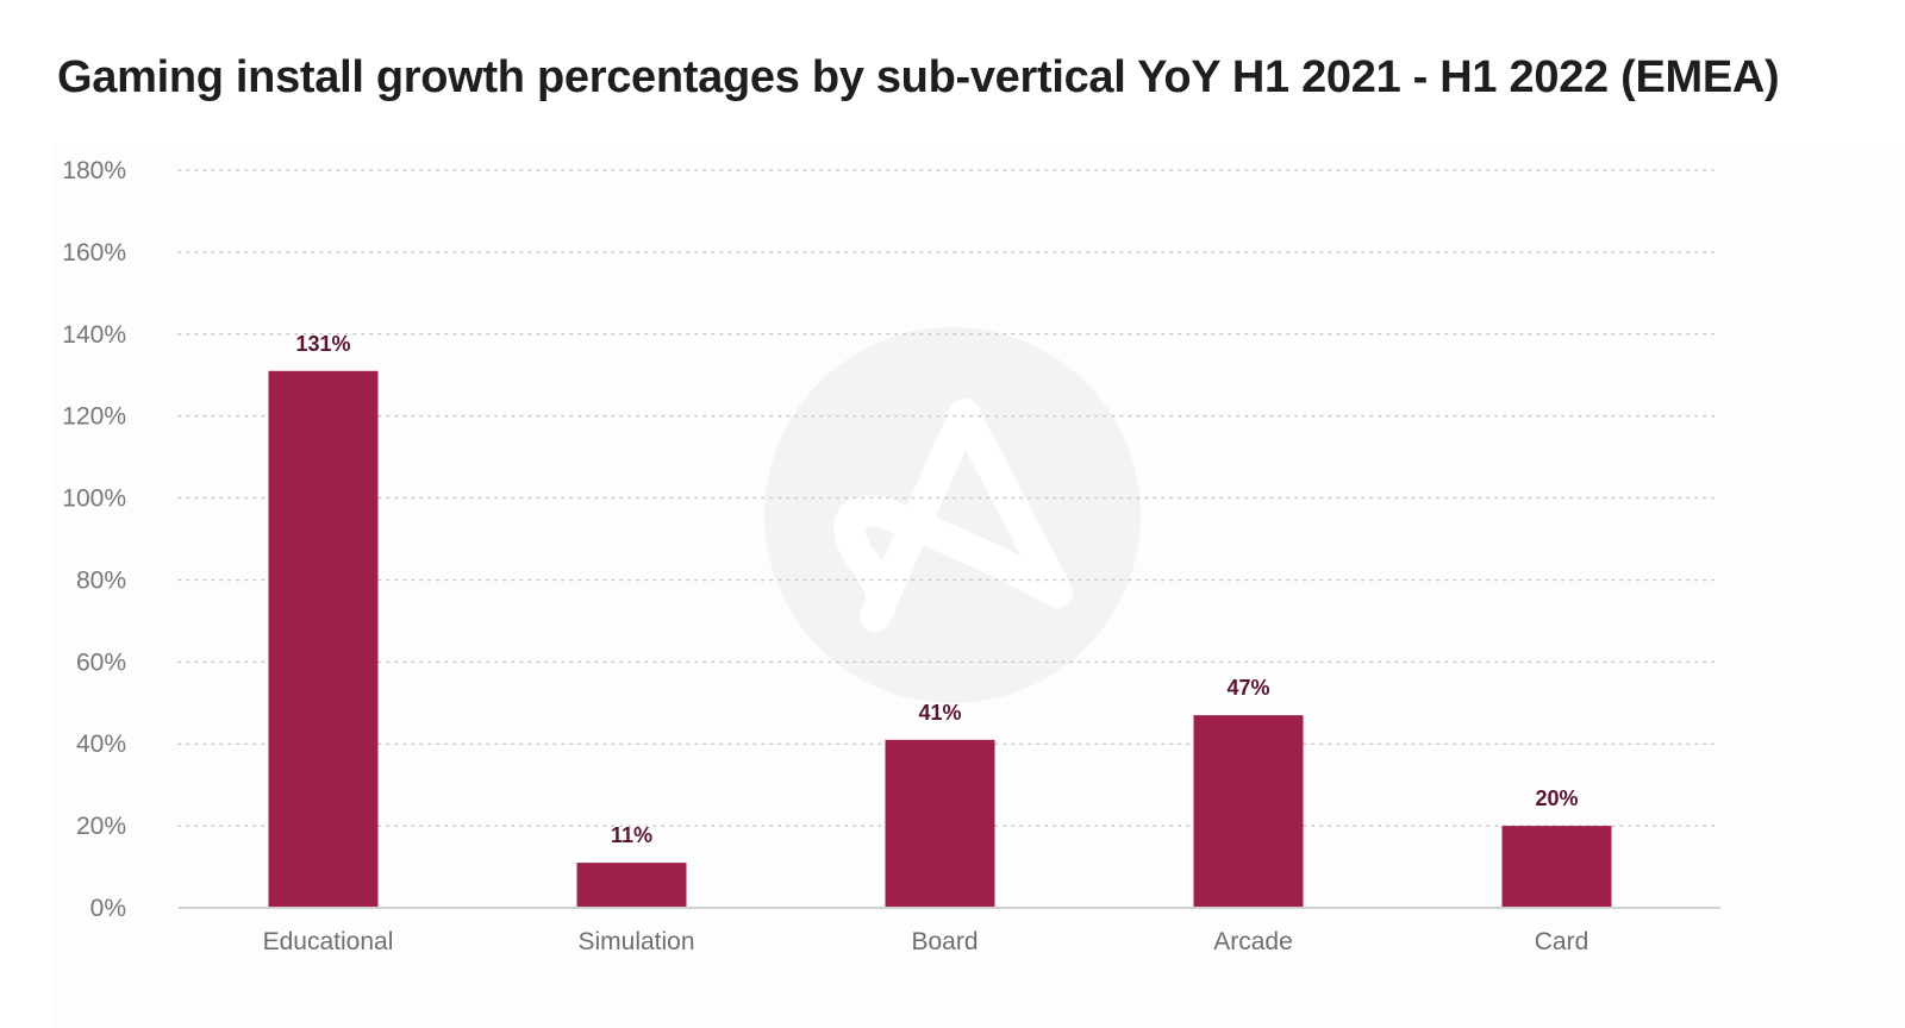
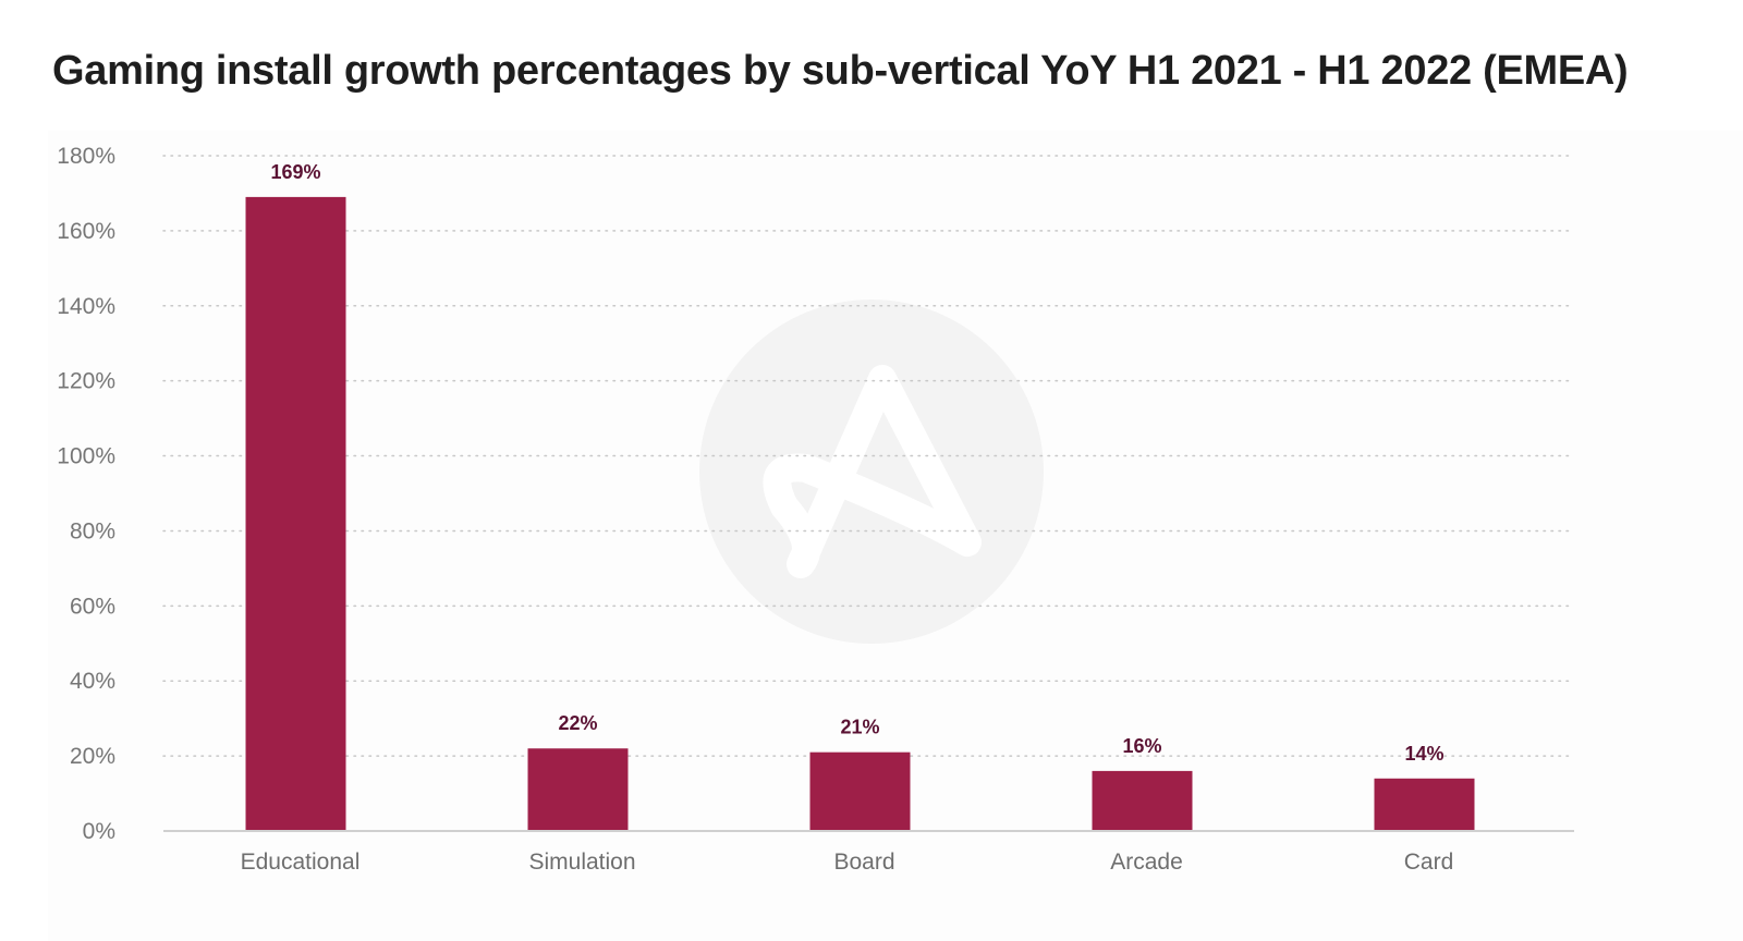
Educational: 131% -> 169%
Simulation: 11% -> 22%
Board: 41% -> 21%
Arcade: 47% -> 16%
Card: 20% -> 14%
